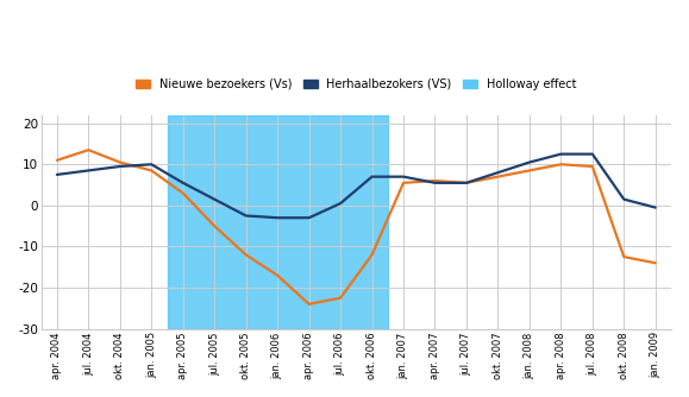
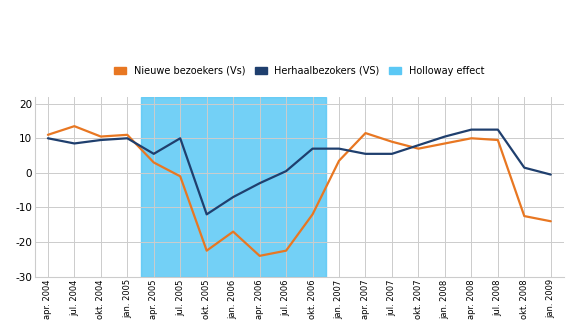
Herhaalbezokers (VS)/apr. 2004: 7.5 -> 10.0
Nieuwe bezoekers (Vs)/jan. 2005: 8.5 -> 11.0
Nieuwe bezoekers (Vs)/jul. 2005: -5.0 -> -1.0
Herhaalbezokers (VS)/jul. 2005: 1.5 -> 10.0
Nieuwe bezoekers (Vs)/okt. 2005: -12.0 -> -22.5
Herhaalbezokers (VS)/okt. 2005: -2.5 -> -12.0
Herhaalbezokers (VS)/jan. 2006: -3.0 -> -7.0
Nieuwe bezoekers (Vs)/jan. 2007: 5.5 -> 3.5
Nieuwe bezoekers (Vs)/apr. 2007: 6.0 -> 11.5
Nieuwe bezoekers (Vs)/jul. 2007: 5.5 -> 9.0
